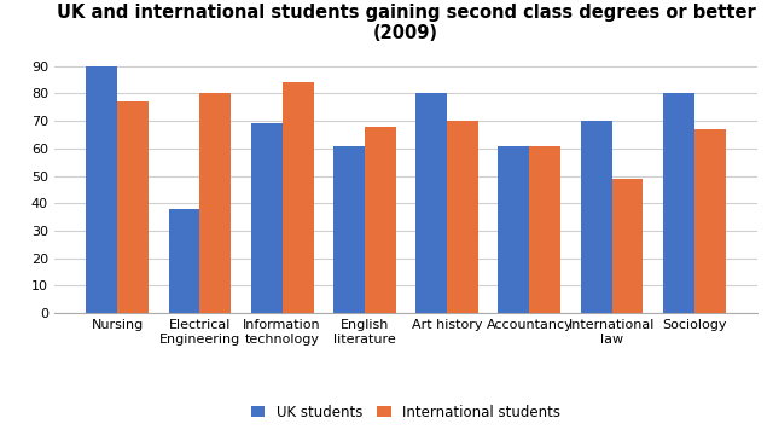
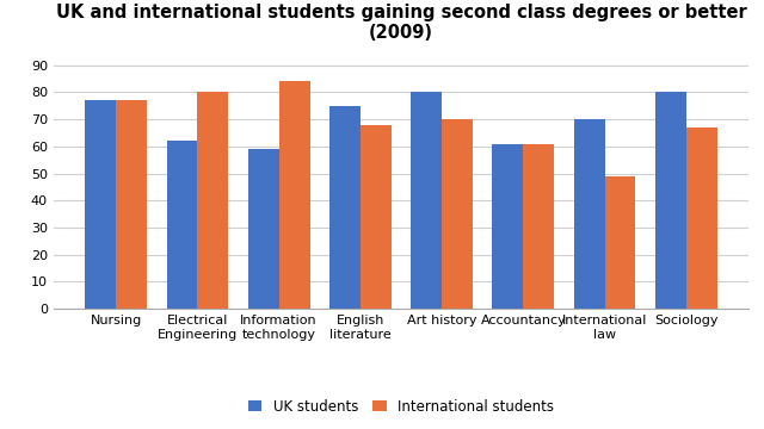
UK students/Nursing: 90 -> 77
UK students/Electrical Engineering: 38 -> 62
UK students/Information technology: 69 -> 59
UK students/English literature: 61 -> 75
